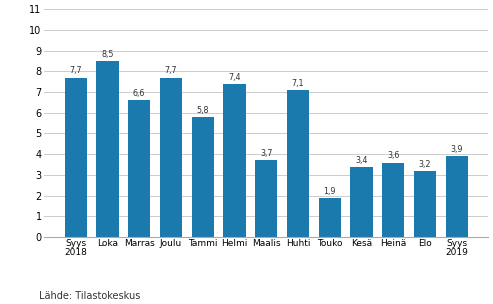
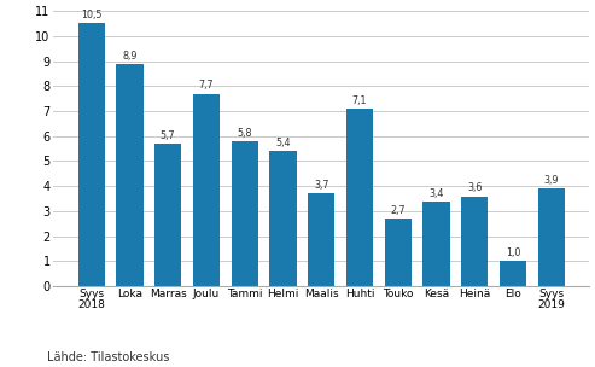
Syys 2018: 7,7 -> 10,5
Loka: 8,5 -> 8,9
Marras: 6,6 -> 5,7
Helmi: 7,4 -> 5,4
Touko: 1,9 -> 2,7
Elo: 3,2 -> 1,0
